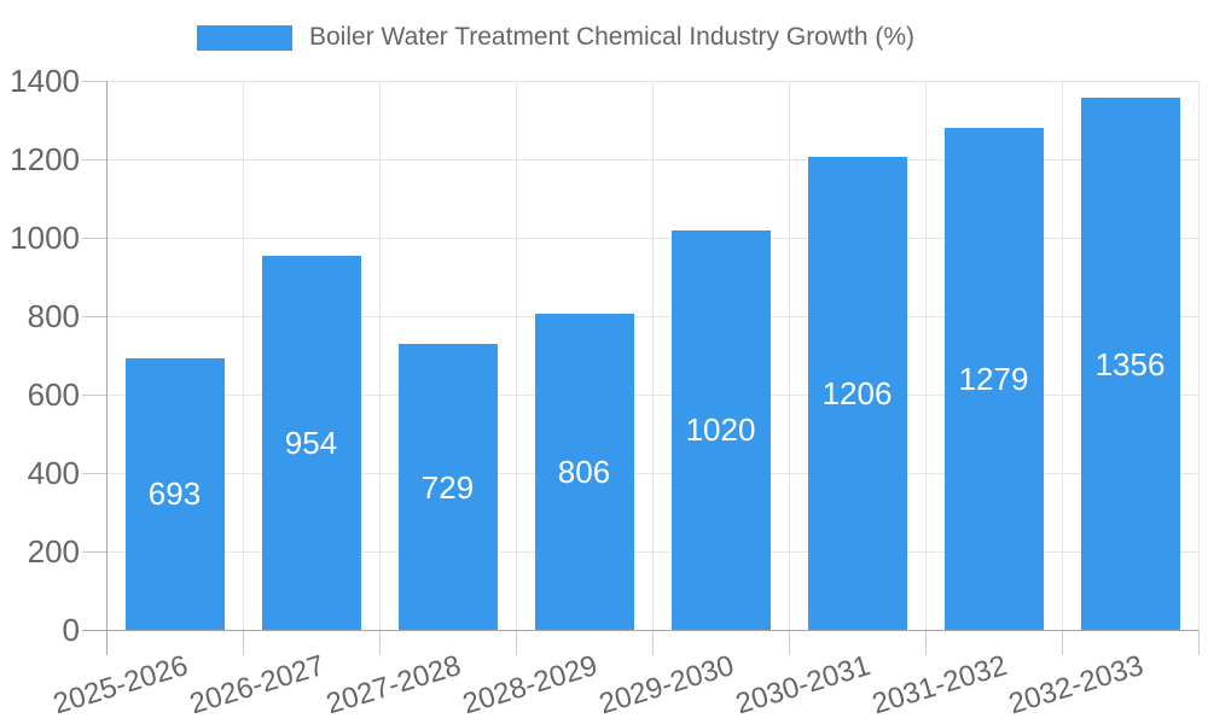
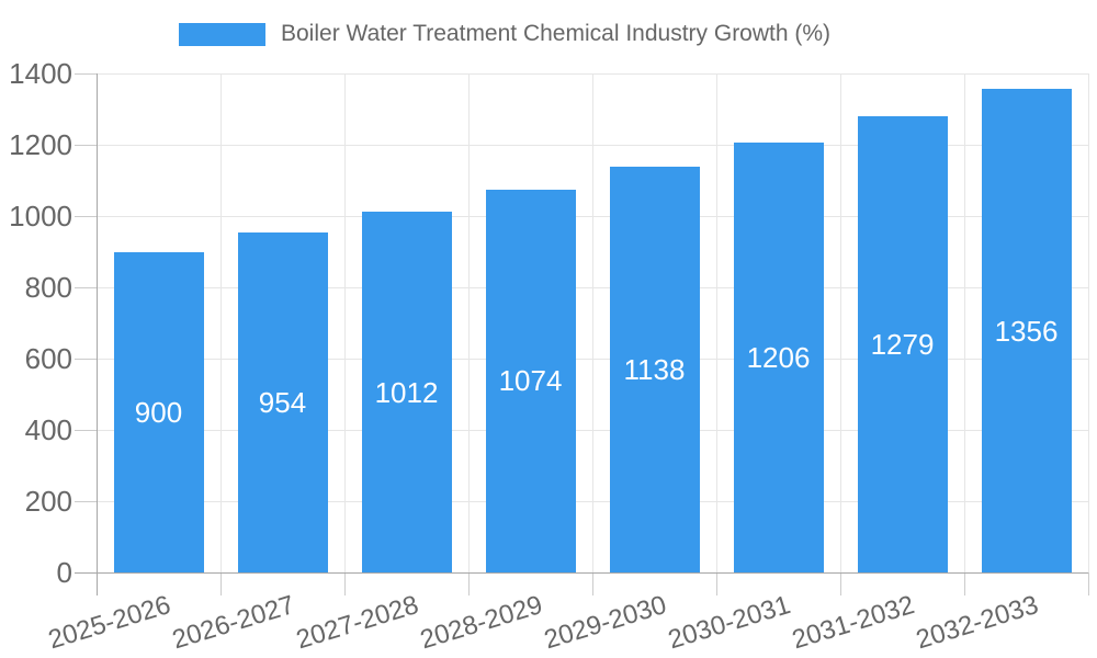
2025-2026: 693 -> 900
2027-2028: 729 -> 1012
2028-2029: 806 -> 1074
2029-2030: 1020 -> 1138
